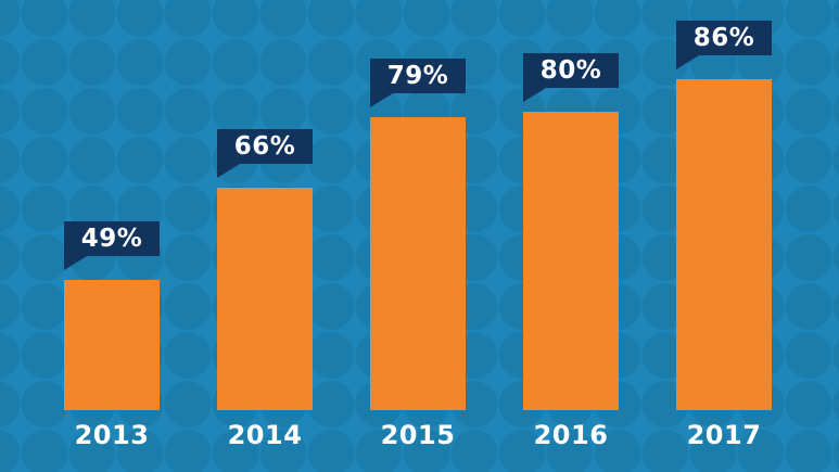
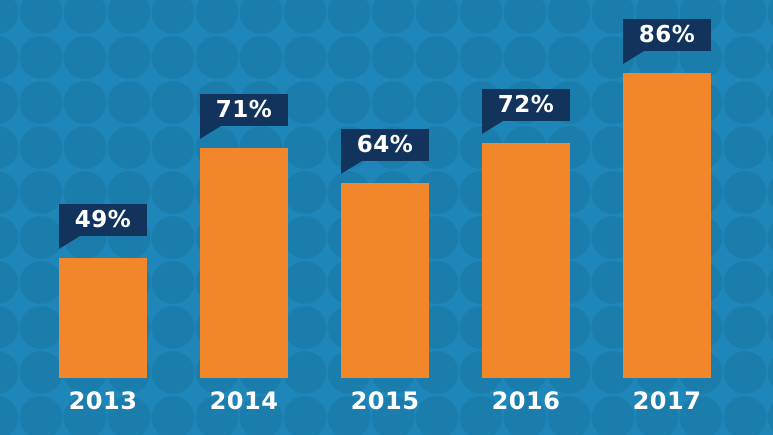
2014: 66% -> 71%
2015: 79% -> 64%
2016: 80% -> 72%
